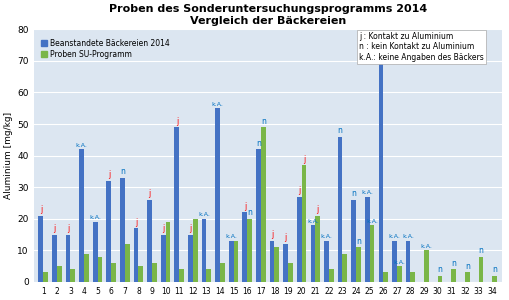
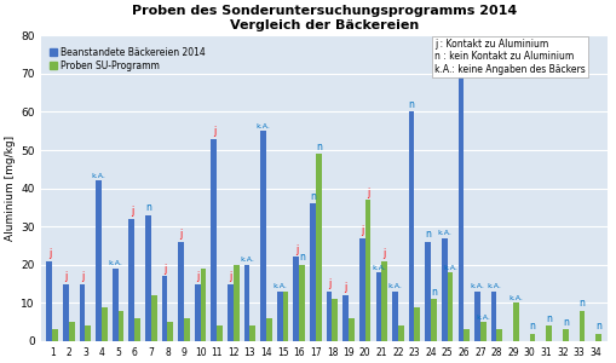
Beanstandete Bäckereien 2014/11: 49 -> 53
Beanstandete Bäckereien 2014/17: 42 -> 36
Beanstandete Bäckereien 2014/23: 46 -> 60
